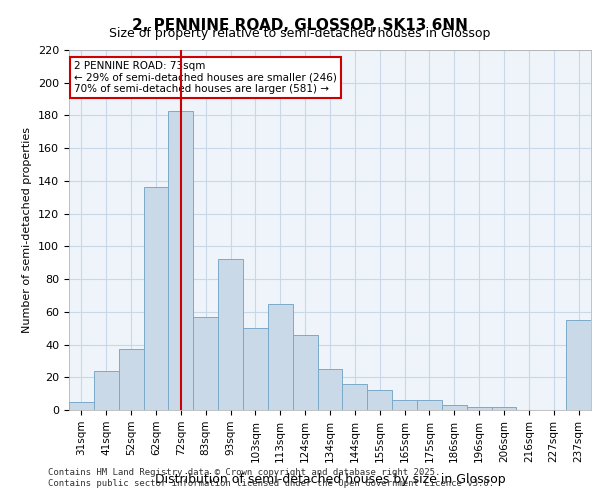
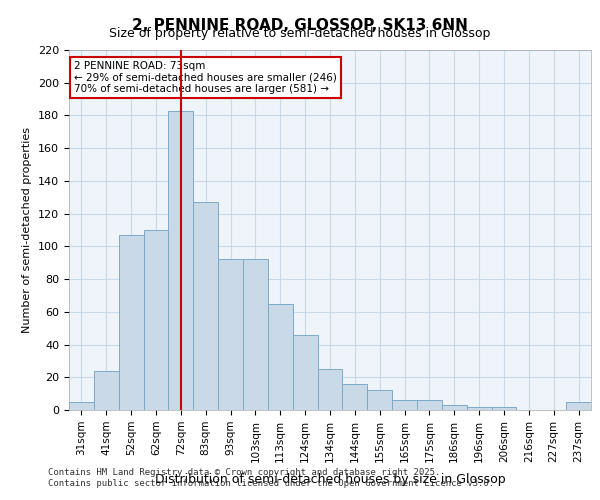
52sqm: 37 -> 107
62sqm: 136 -> 110
83sqm: 57 -> 127
103sqm: 50 -> 92
237sqm: 55 -> 5
